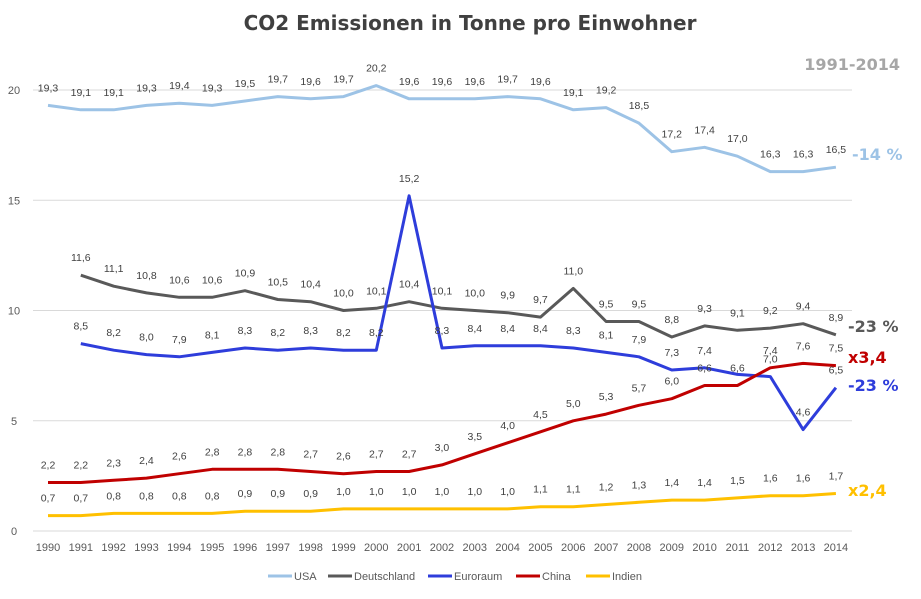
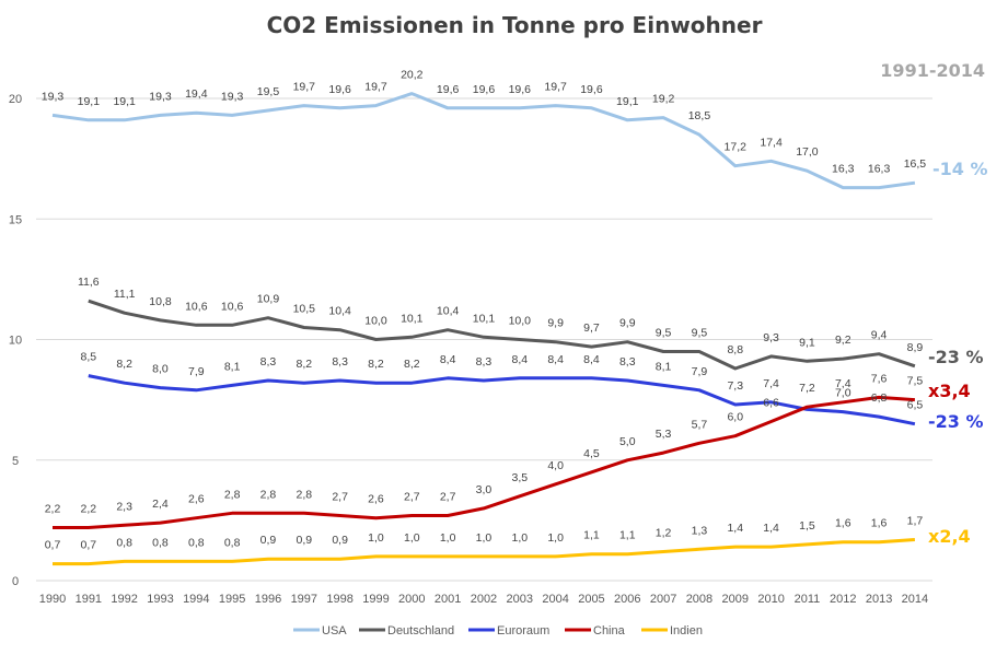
Euroraum/2001: 15,2 -> 8,4
Deutschland/2006: 11,0 -> 9,9
China/2011: 6,6 -> 7,2
Euroraum/2013: 4,6 -> 6,8
